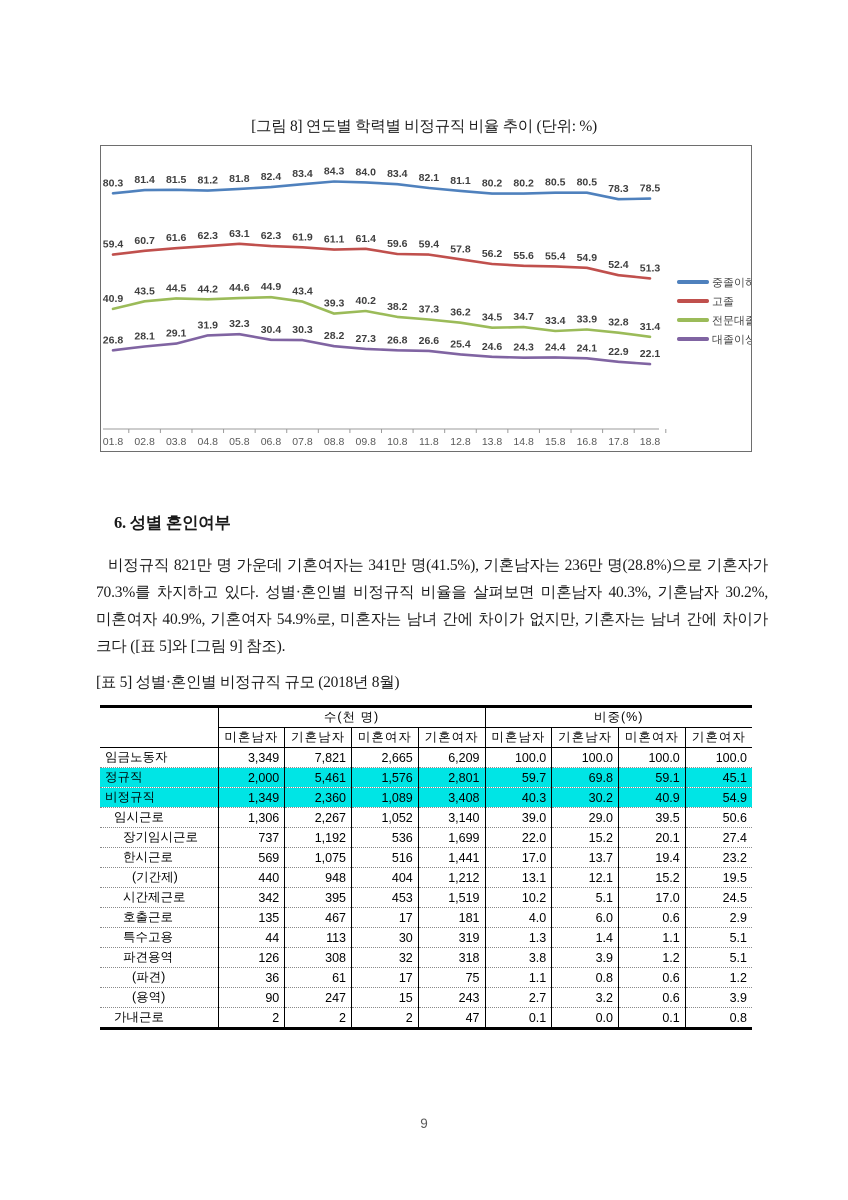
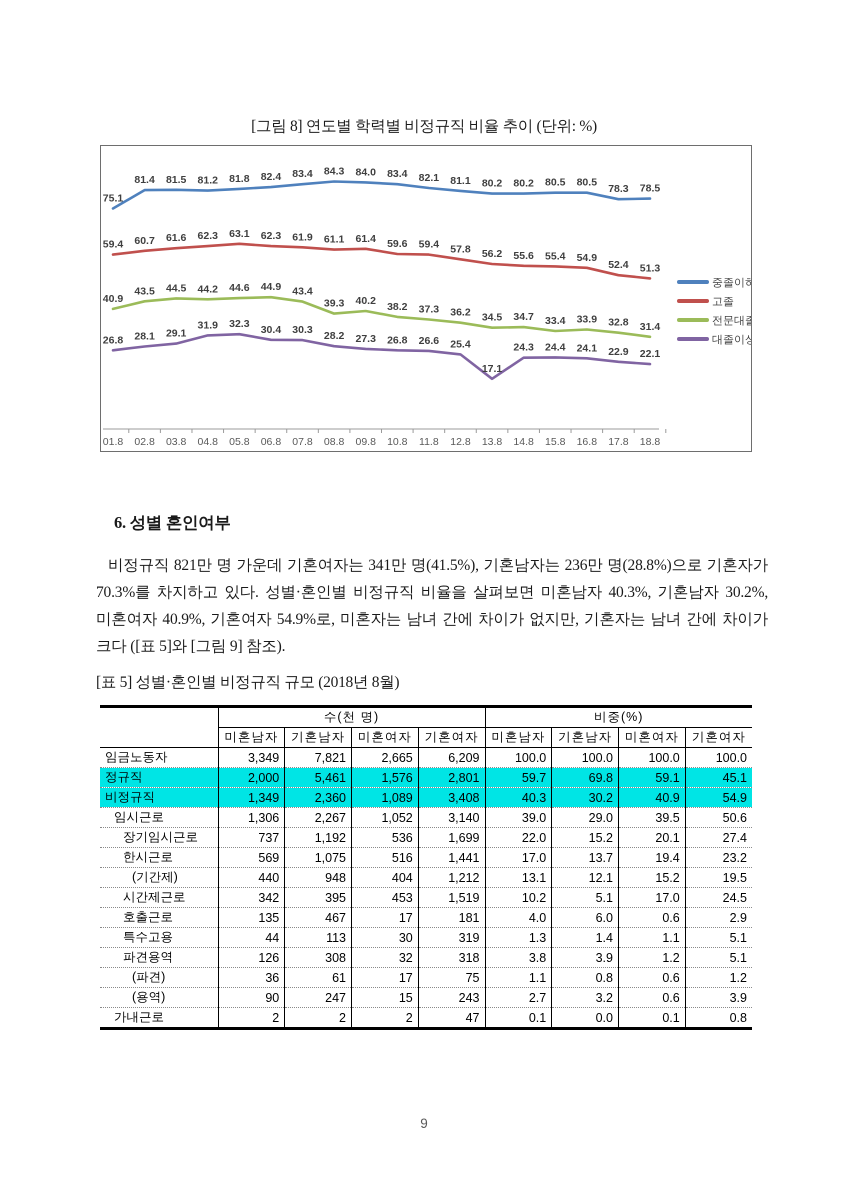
중졸이하/01.8: 80.3 -> 75.1
대졸이상/13.8: 24.6 -> 17.1
